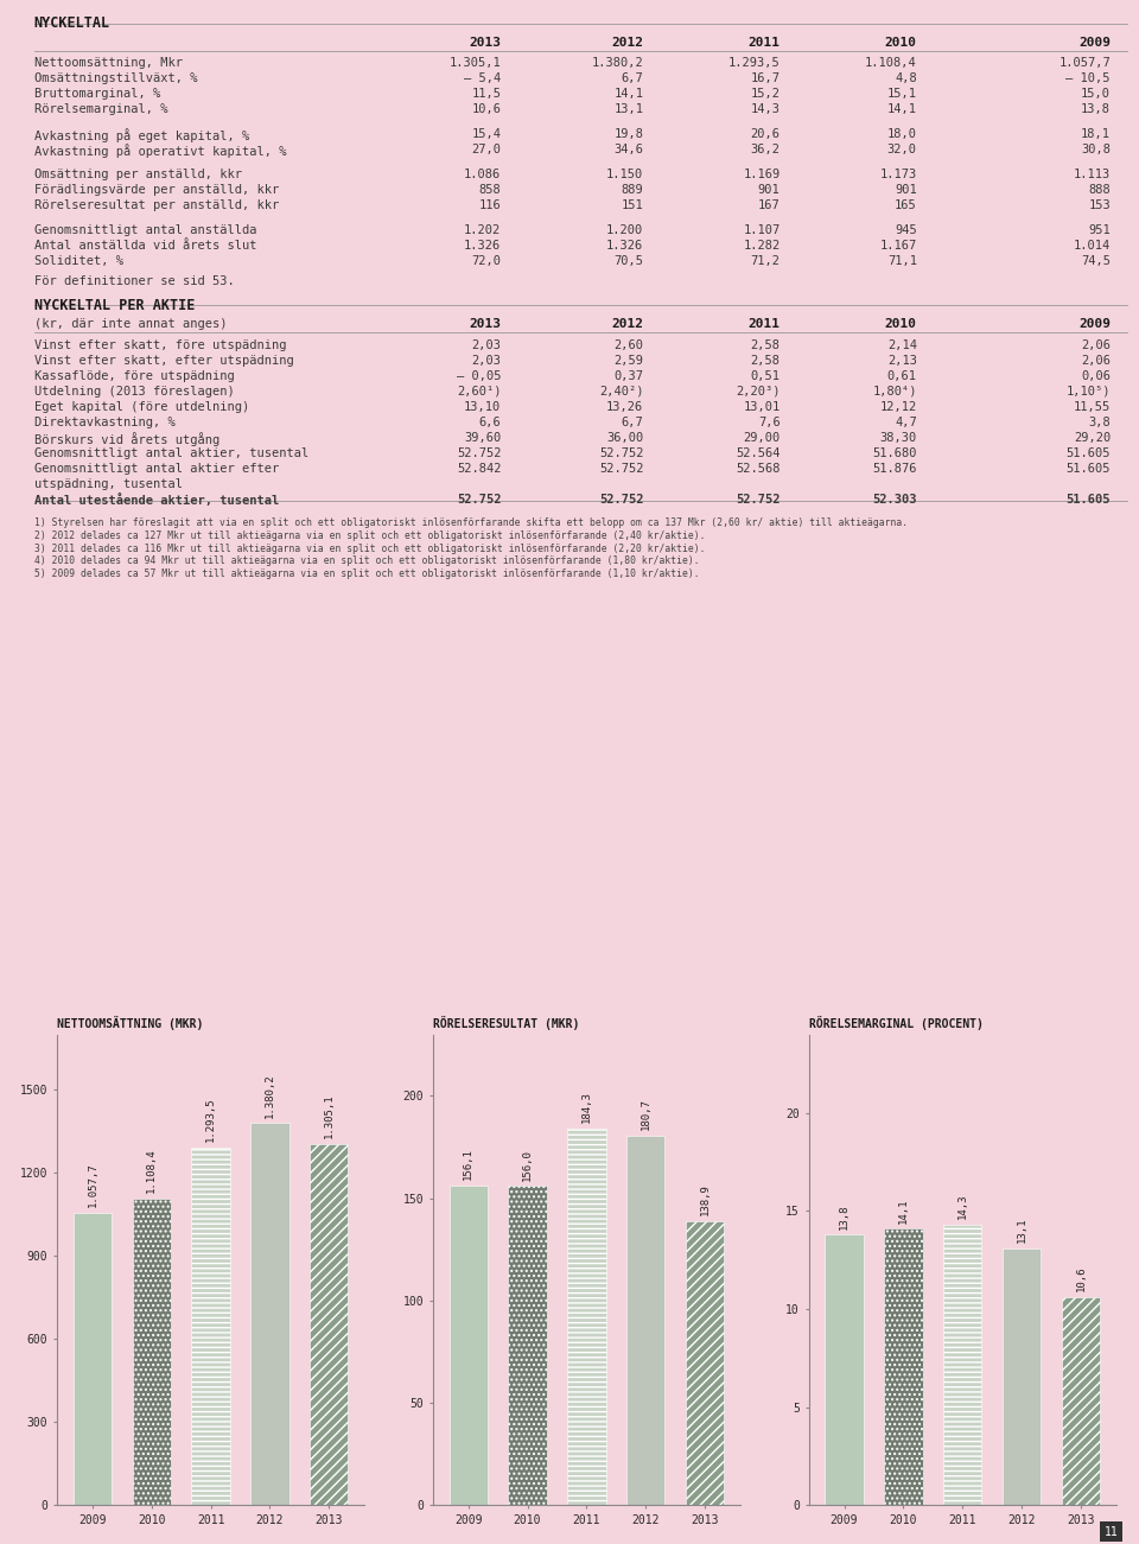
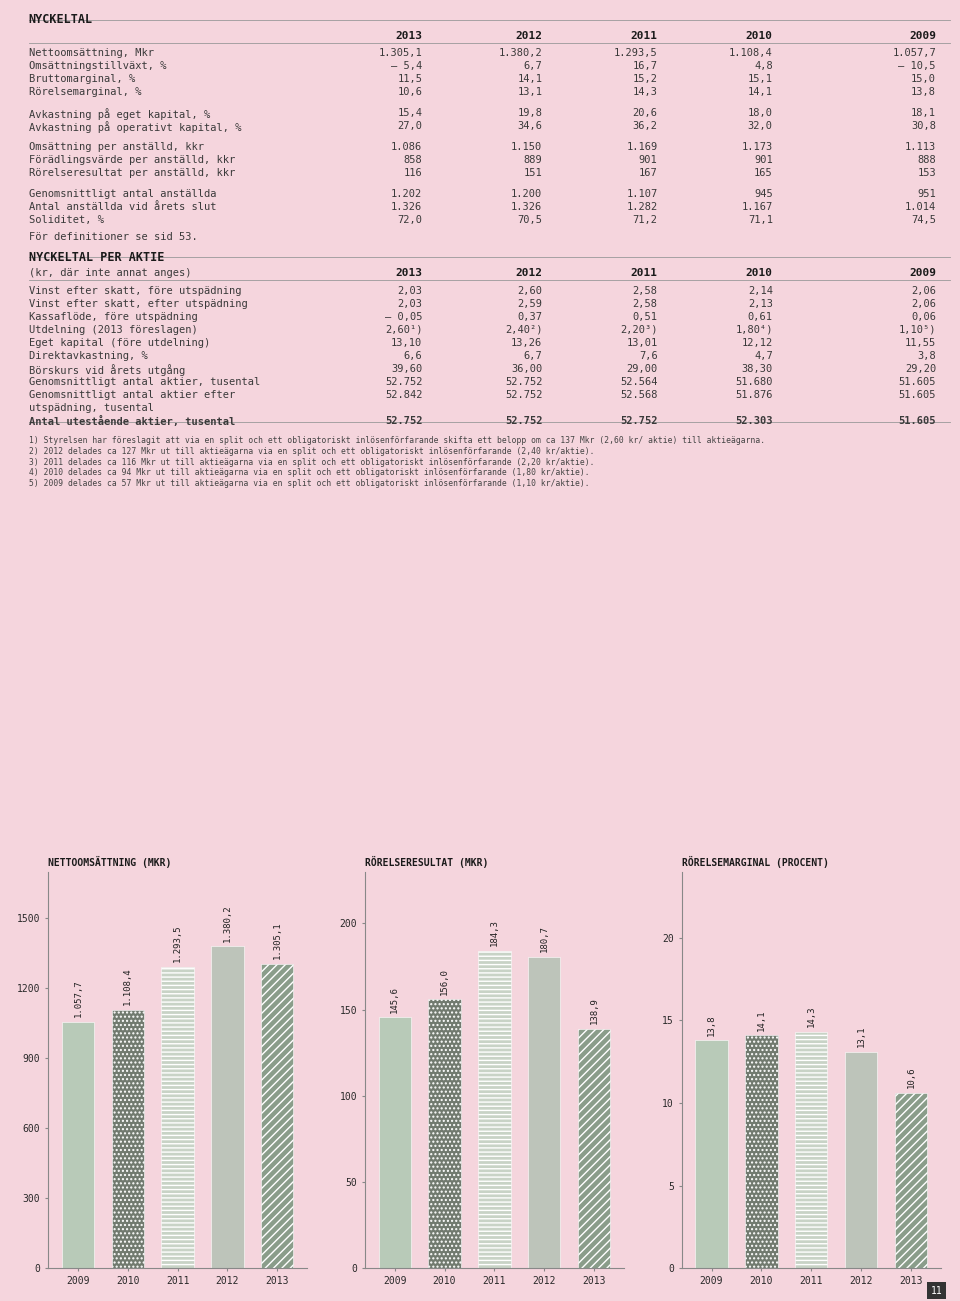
RÖRELSERESULTAT (MKR)/2009: 156,1 -> 145,6
